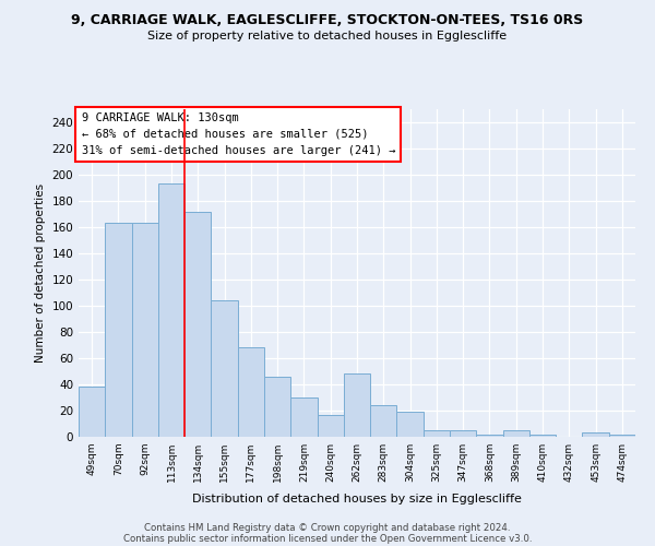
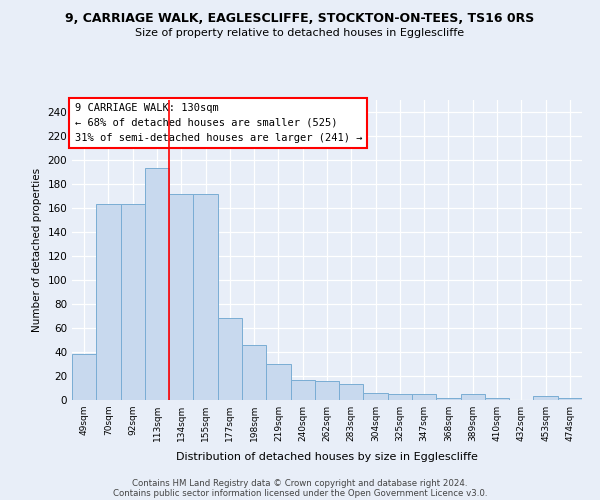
155sqm: 104 -> 172
262sqm: 48 -> 16
283sqm: 24 -> 13
304sqm: 19 -> 6
